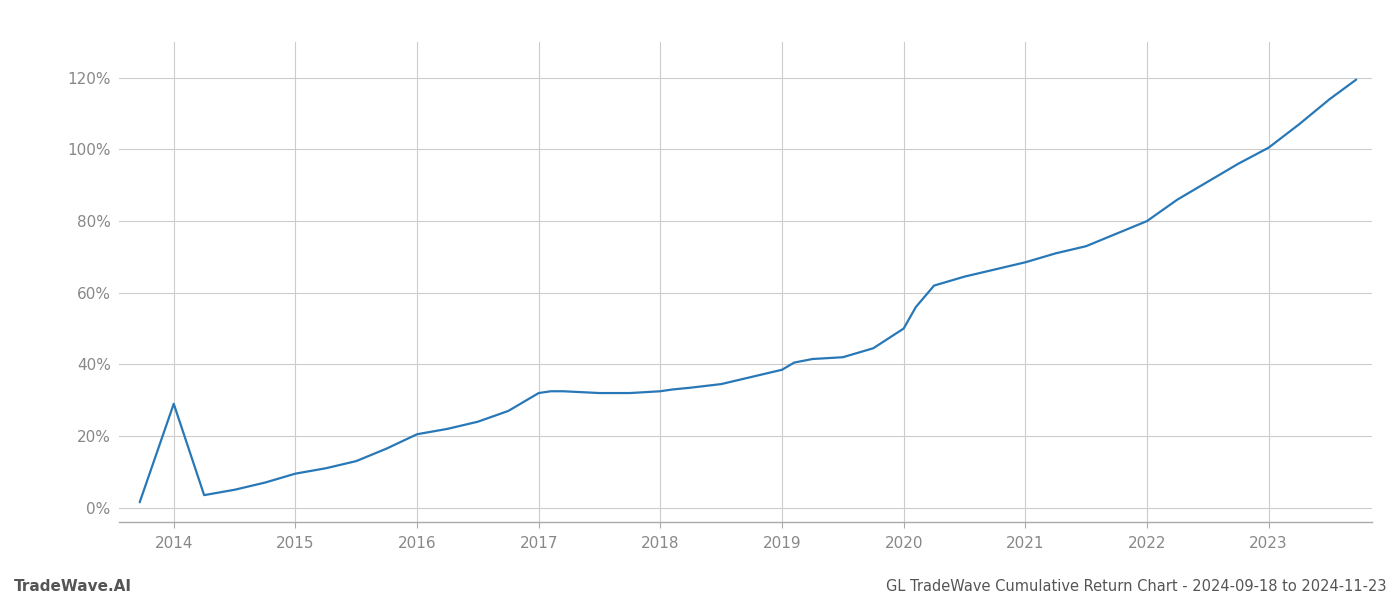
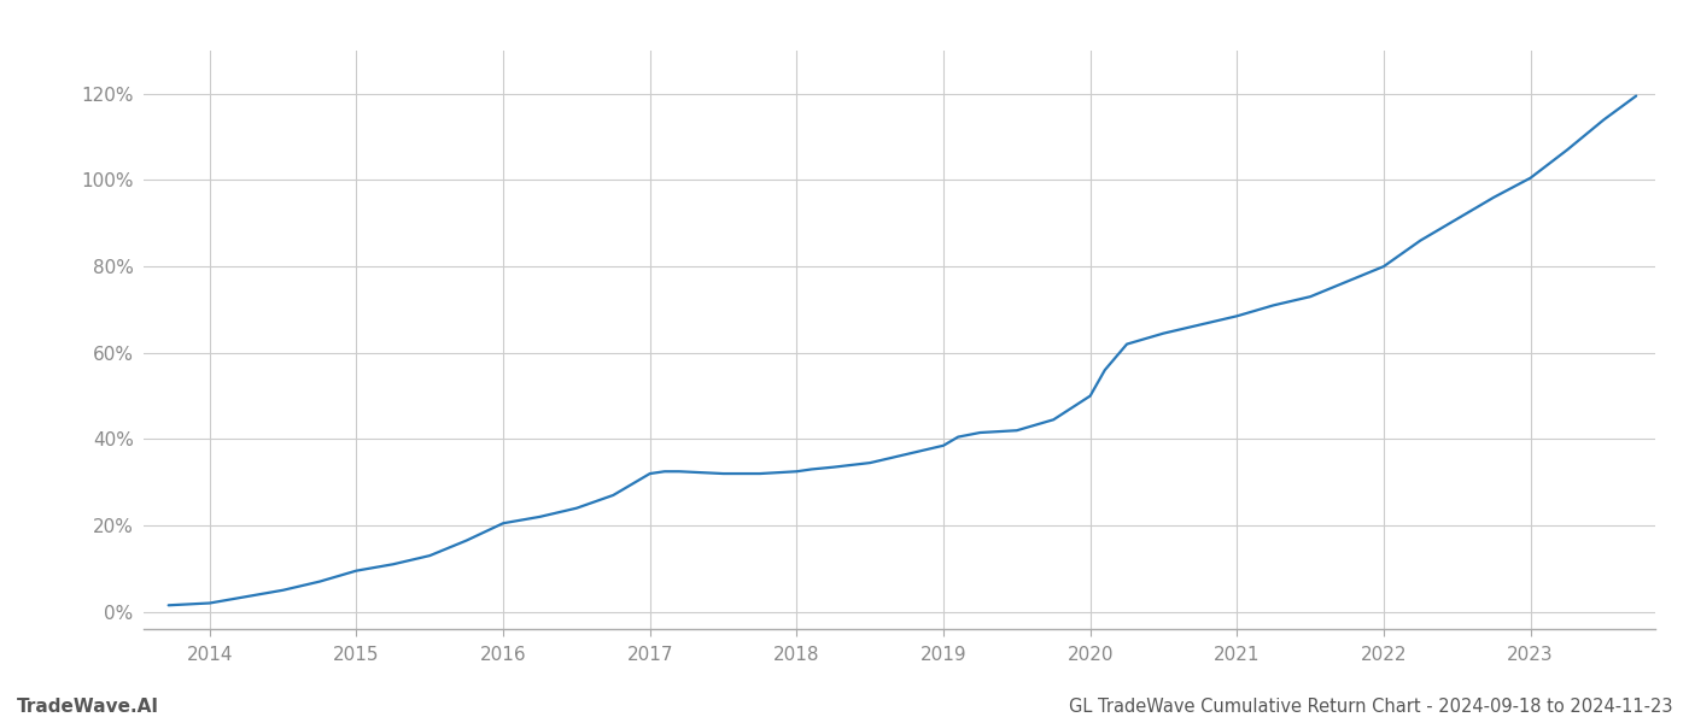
2014: 29.0% -> 2.0%
